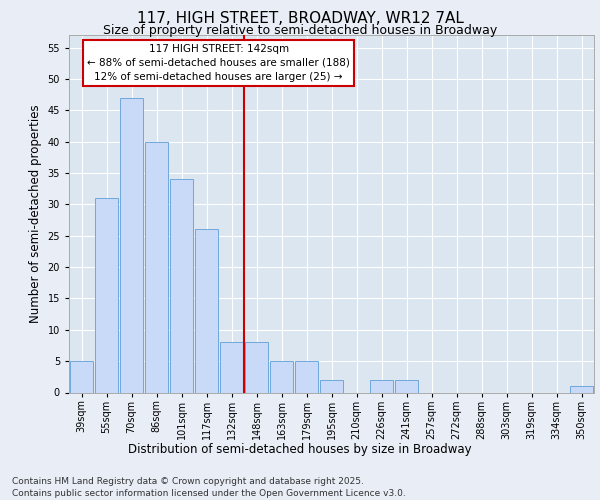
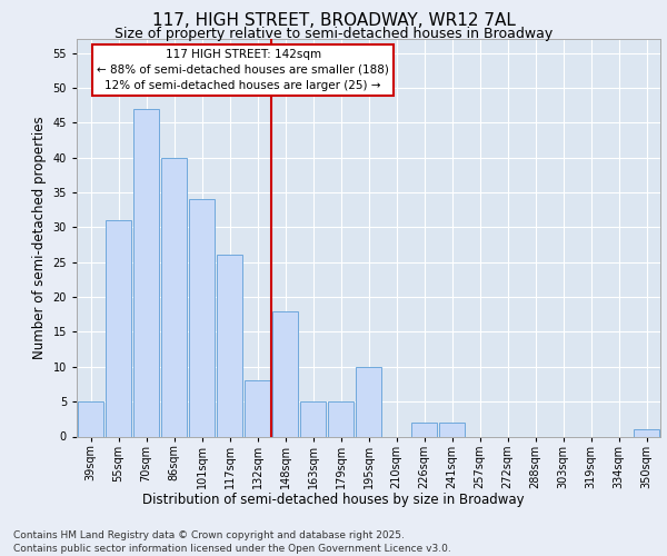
148sqm: 8 -> 18
195sqm: 2 -> 10
